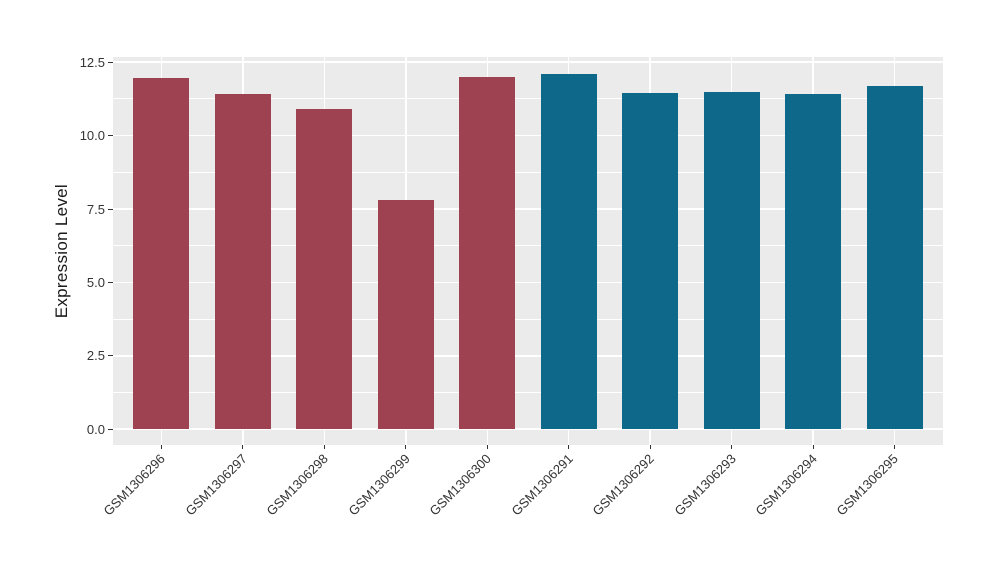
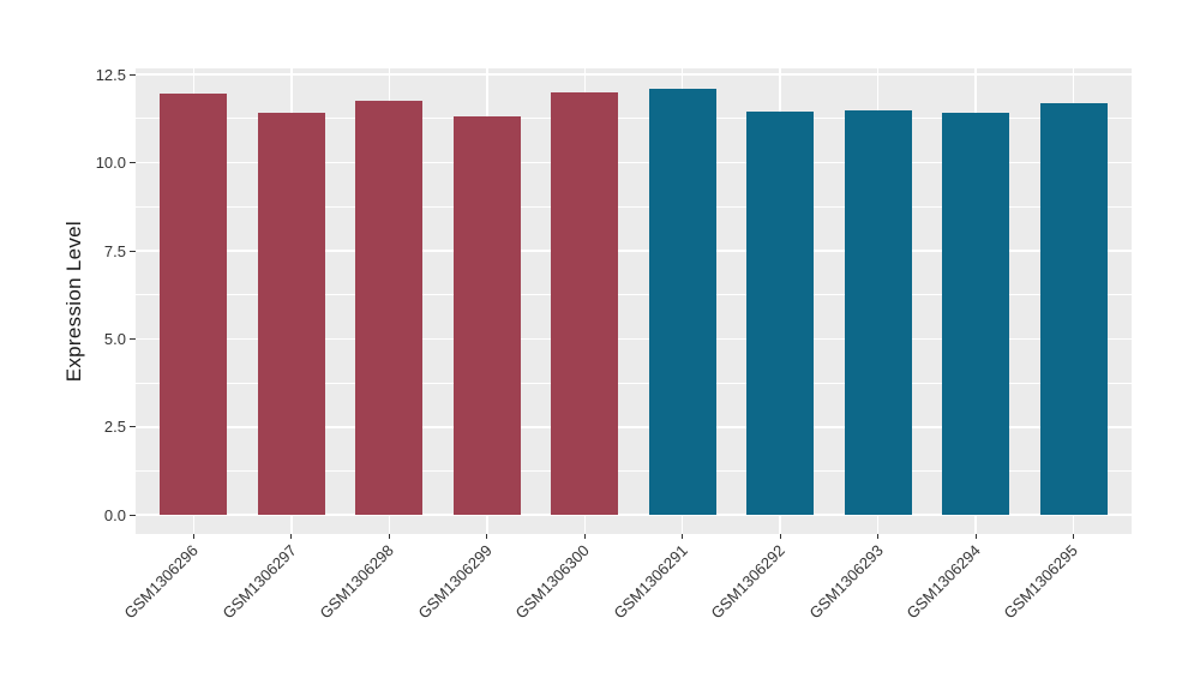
GSM1306298: 10.9 -> 11.8
GSM1306299: 7.8 -> 11.3
